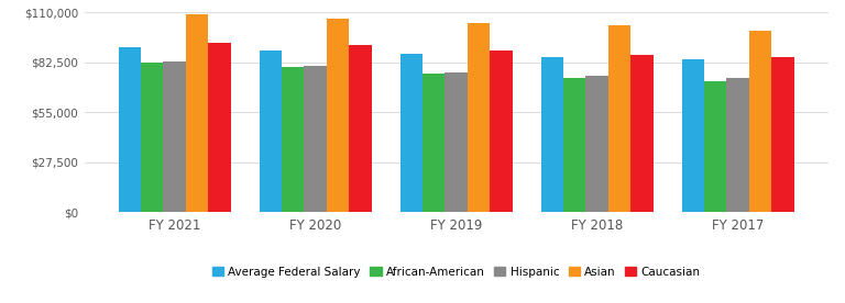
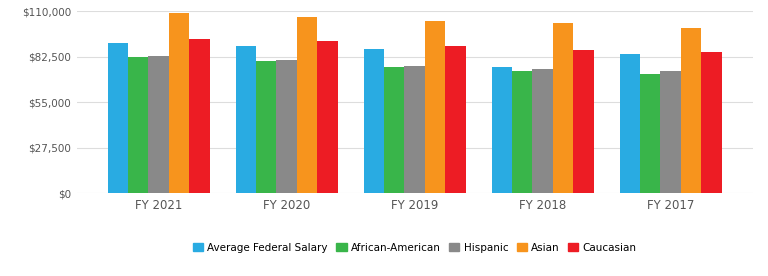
Average Federal Salary/FY 2018: $86,000 -> $76,000
